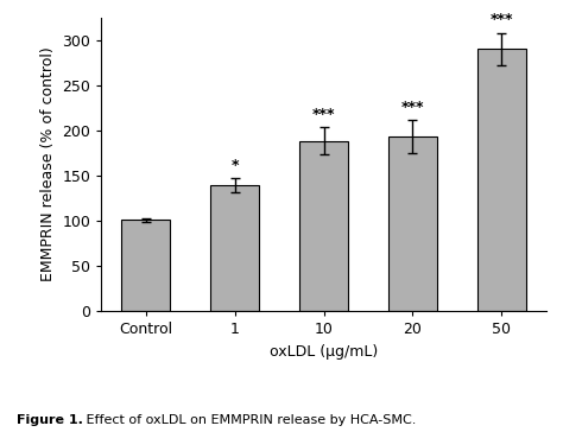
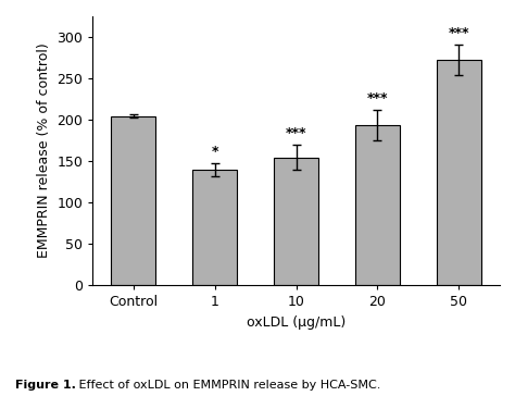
Control: 101 -> 204
10: 188 -> 154
50: 290 -> 272
